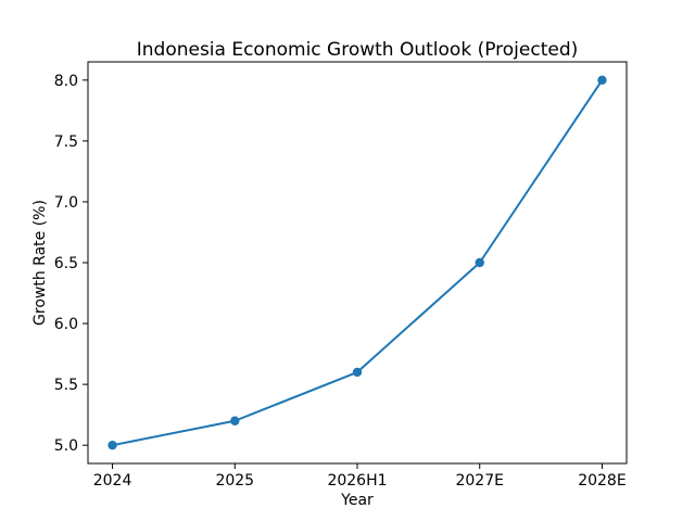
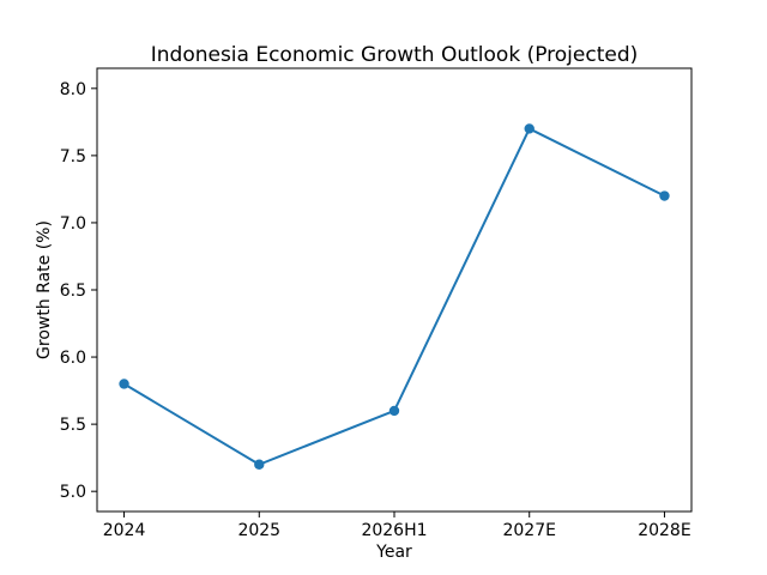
2024: 5.0 -> 5.8
2027E: 6.5 -> 7.7
2028E: 8.0 -> 7.2
